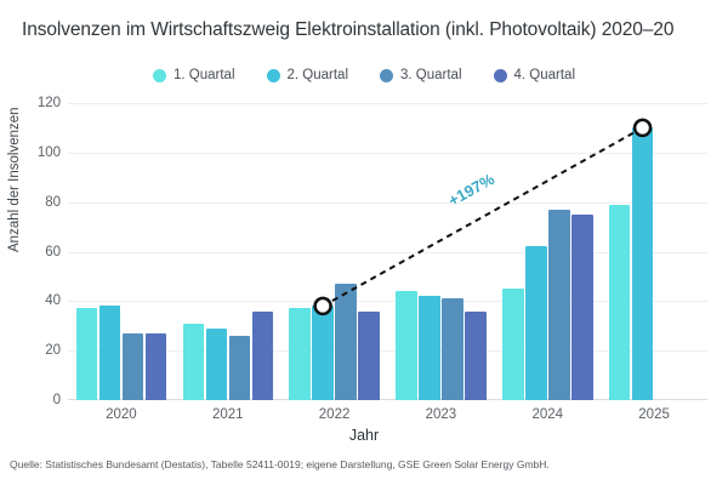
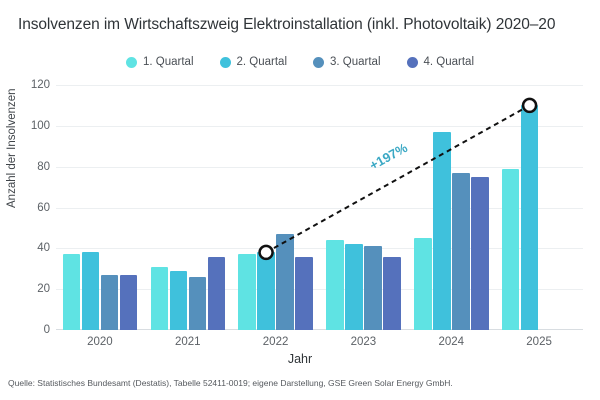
2. Quartal/2024: 62 -> 97
